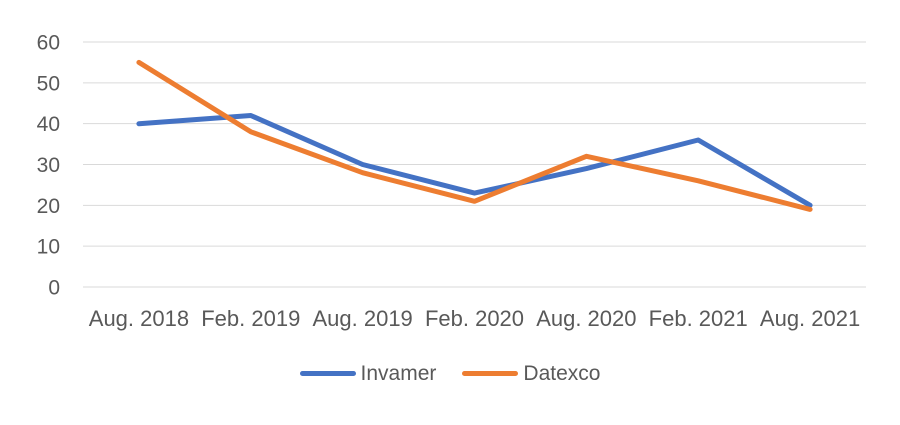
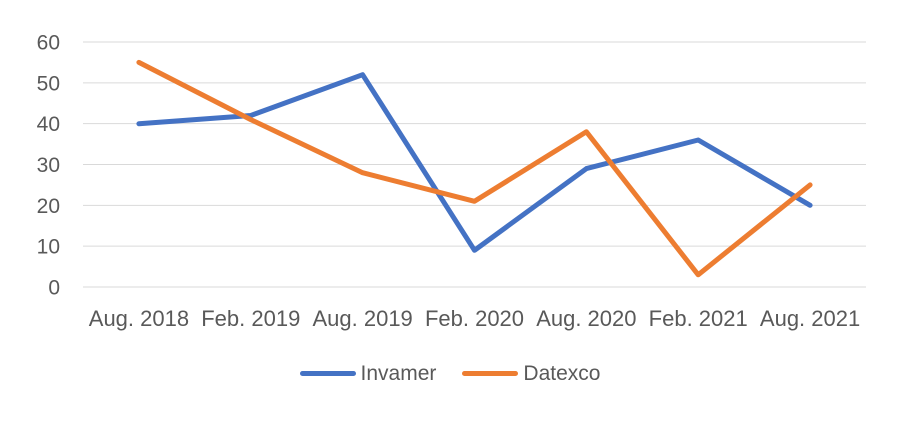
Datexco/Feb. 2019: 38 -> 41
Invamer/Aug. 2019: 30 -> 52
Invamer/Feb. 2020: 23 -> 9
Datexco/Aug. 2020: 32 -> 38
Datexco/Feb. 2021: 26 -> 3
Datexco/Aug. 2021: 19 -> 25
